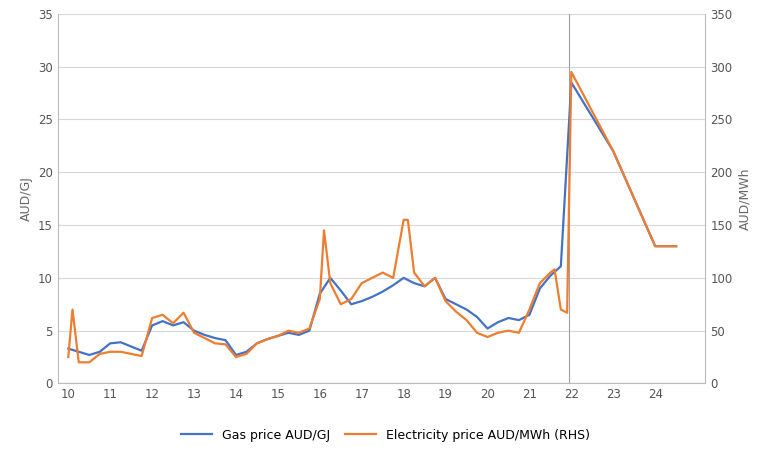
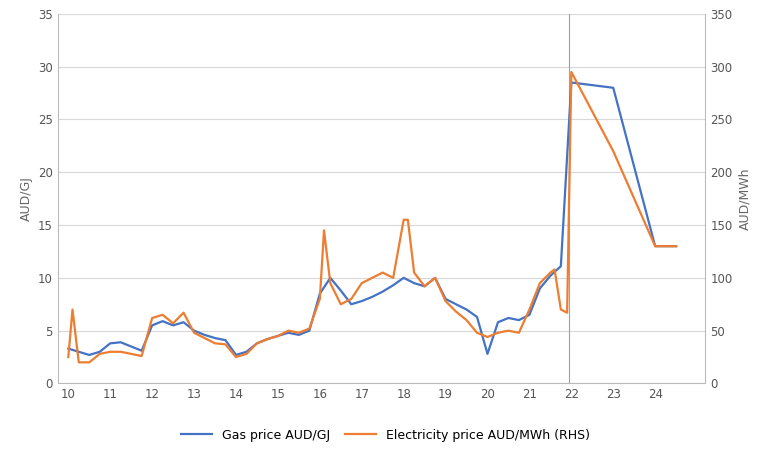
Gas price AUD/GJ/20: 5.2 -> 2.8
Gas price AUD/GJ/23: 22.0 -> 28.0
